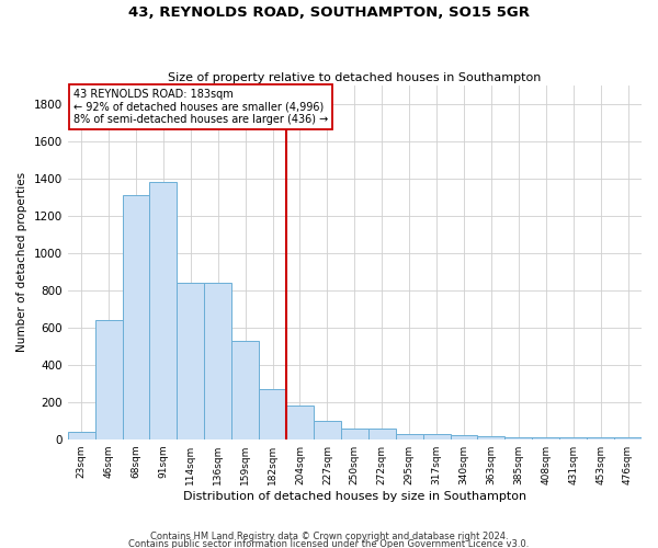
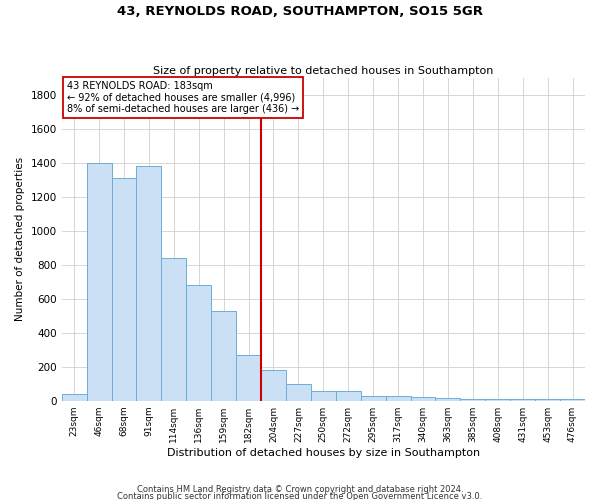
46sqm: 640 -> 1400
136sqm: 840 -> 680
